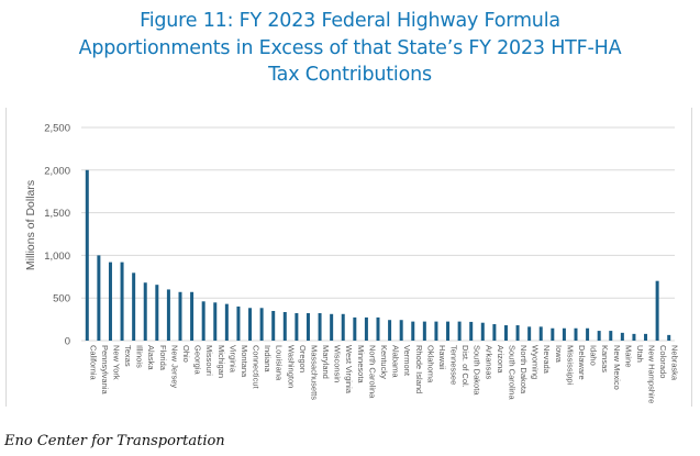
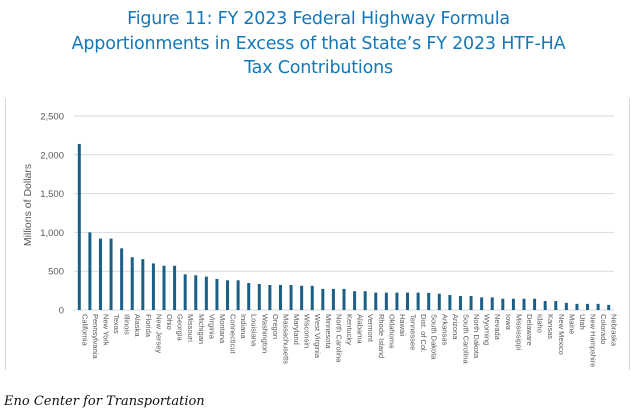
California: 2000 -> 2100
Colorado: 700 -> 100
